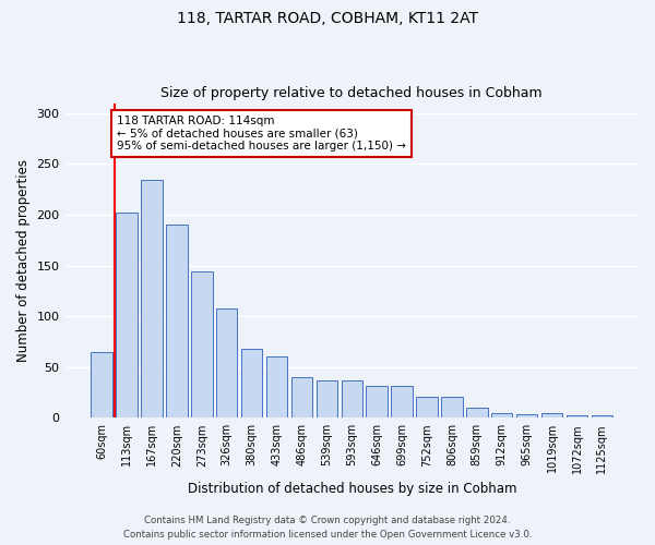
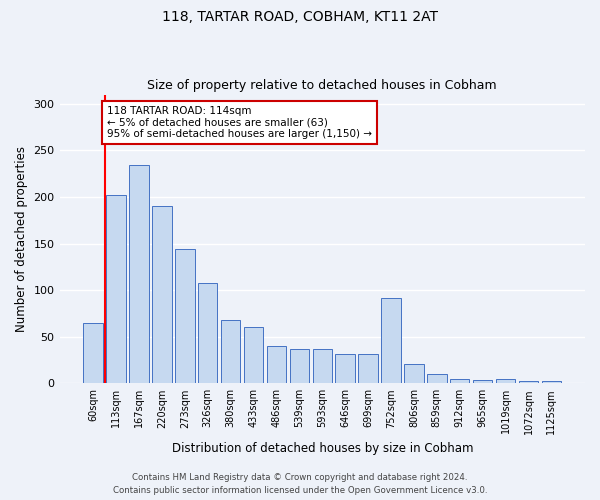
752sqm: 21 -> 92
